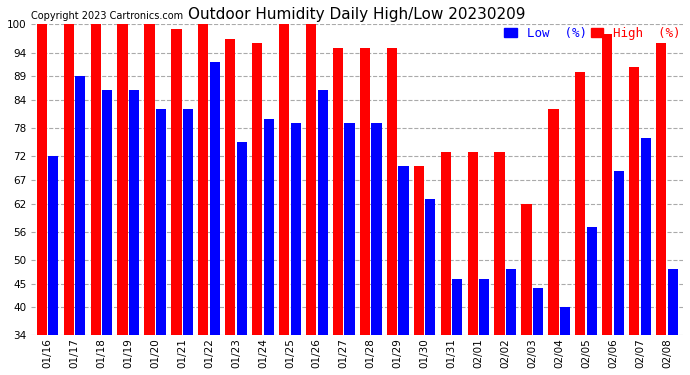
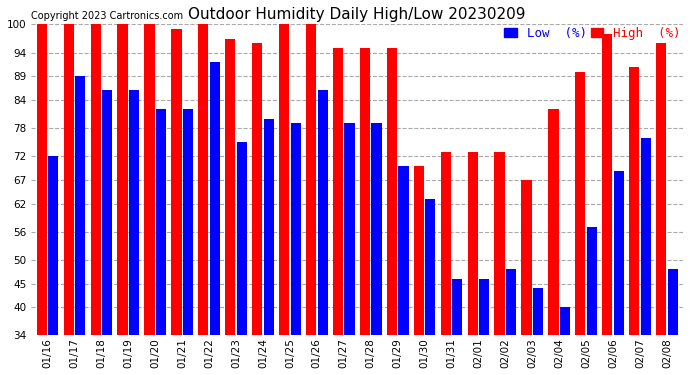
High (%)/02/03: 62 -> 67
